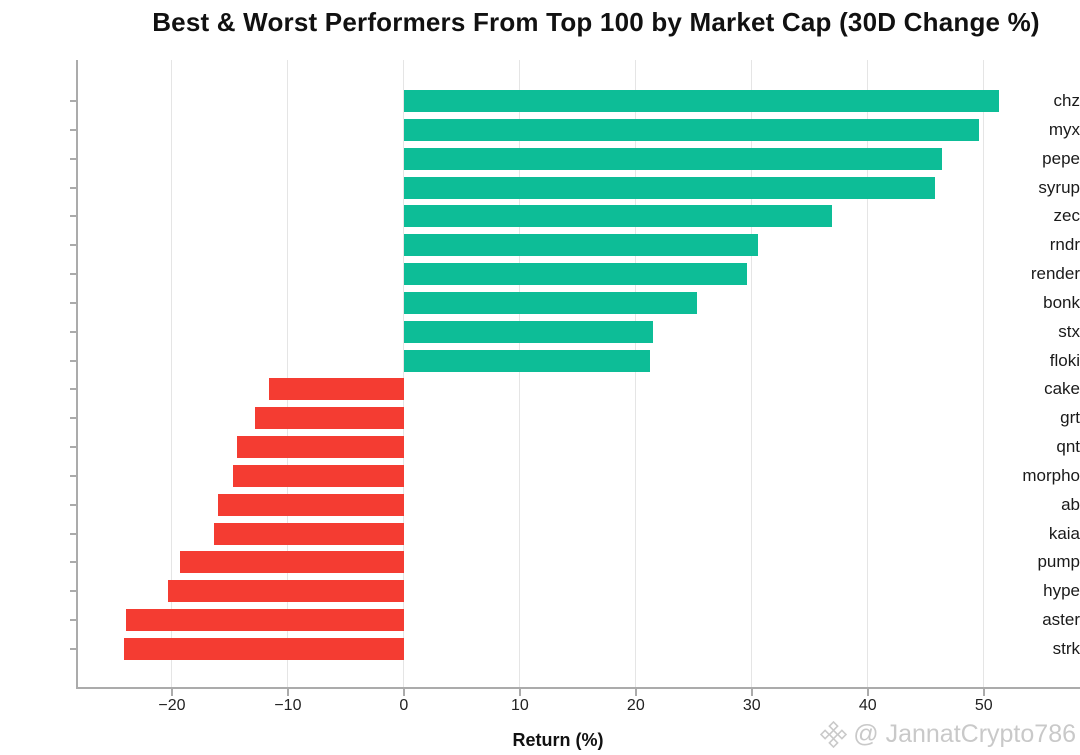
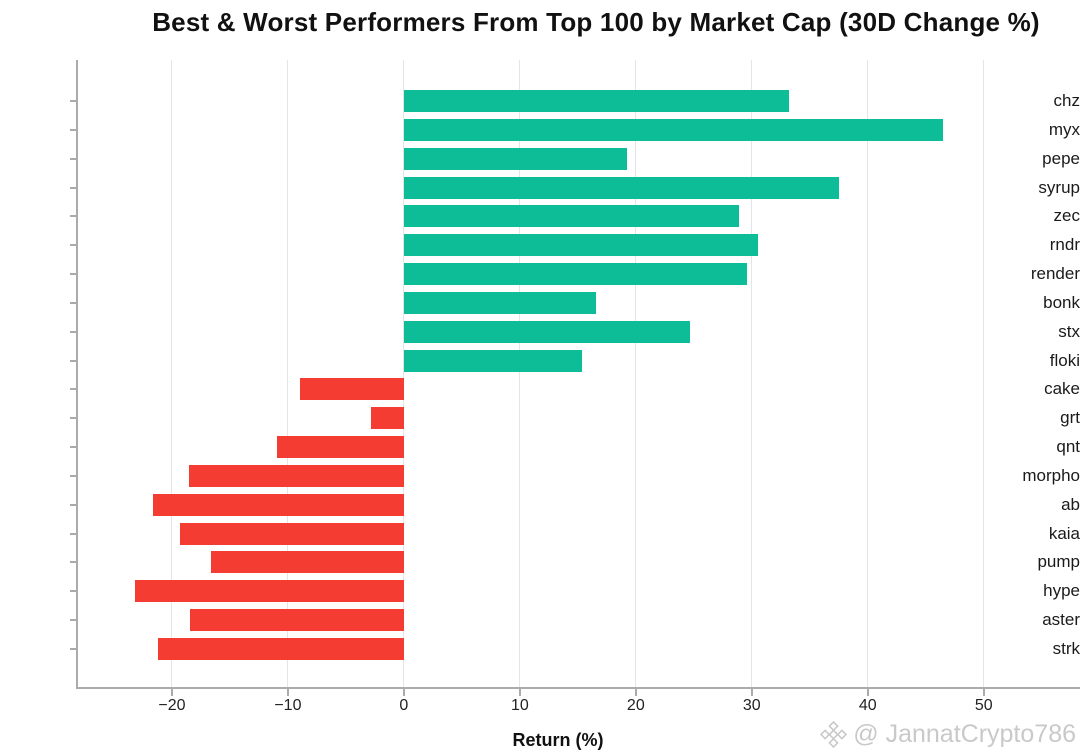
chz: 51.3 -> 33.2
myx: 49.6 -> 46.5
pepe: 46.4 -> 19.2
syrup: 45.8 -> 37.5
zec: 36.9 -> 28.9
bonk: 25.3 -> 16.6
stx: 21.5 -> 24.7
floki: 21.2 -> 15.4
cake: -11.6 -> -9.0
grt: -12.8 -> -2.8
qnt: -14.4 -> -10.9
morpho: -14.7 -> -18.5
ab: -16.0 -> -21.6
kaia: -16.4 -> -19.3
pump: -19.3 -> -16.6
hype: -20.3 -> -23.2
aster: -24.0 -> -18.4
strk: -24.1 -> -21.2
